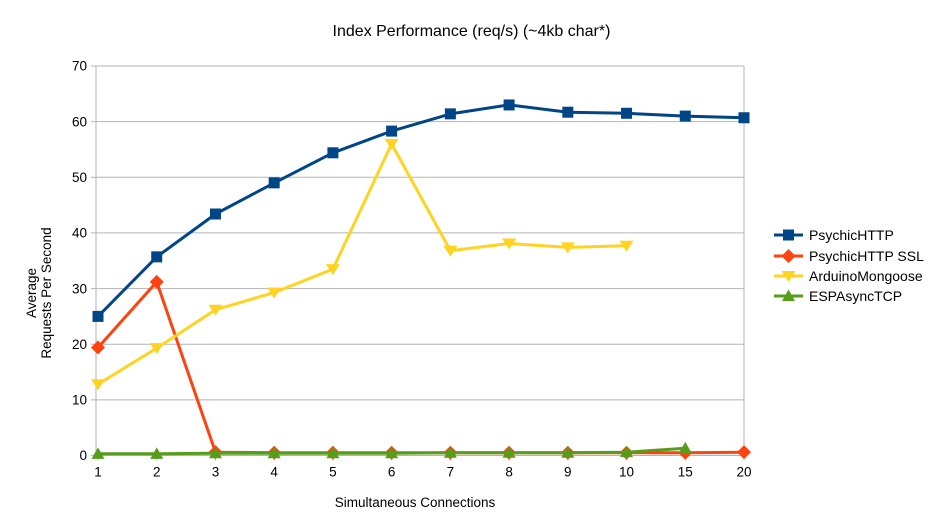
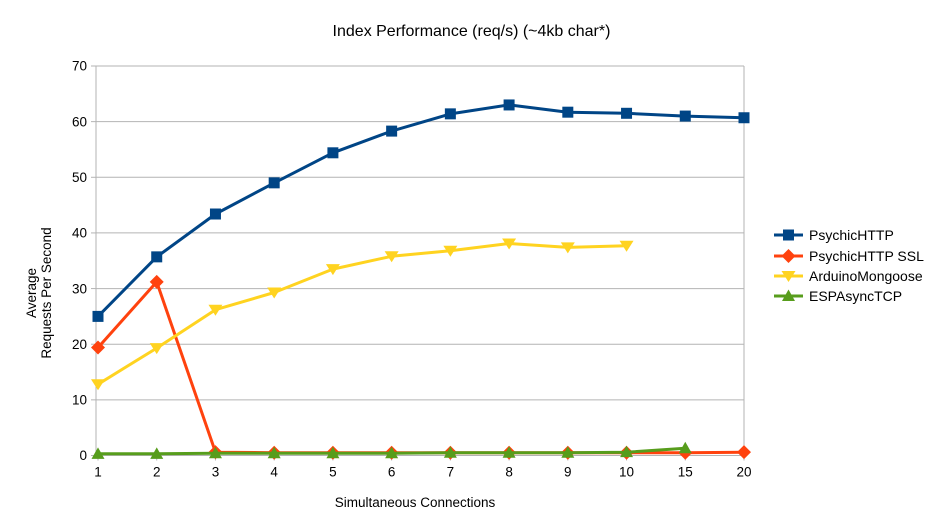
ArduinoMongoose/6: 56 -> 36
